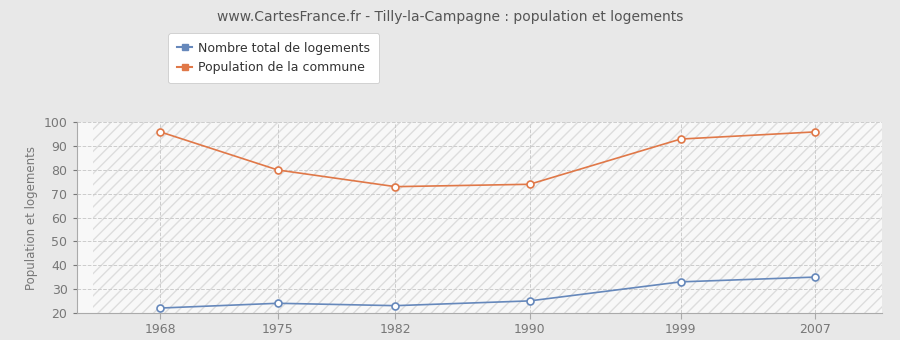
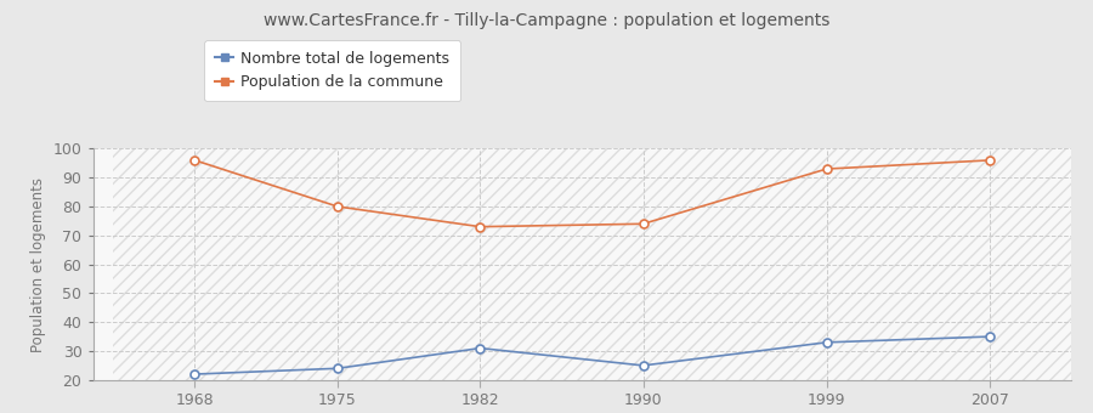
Nombre total de logements/1982: 23 -> 31
